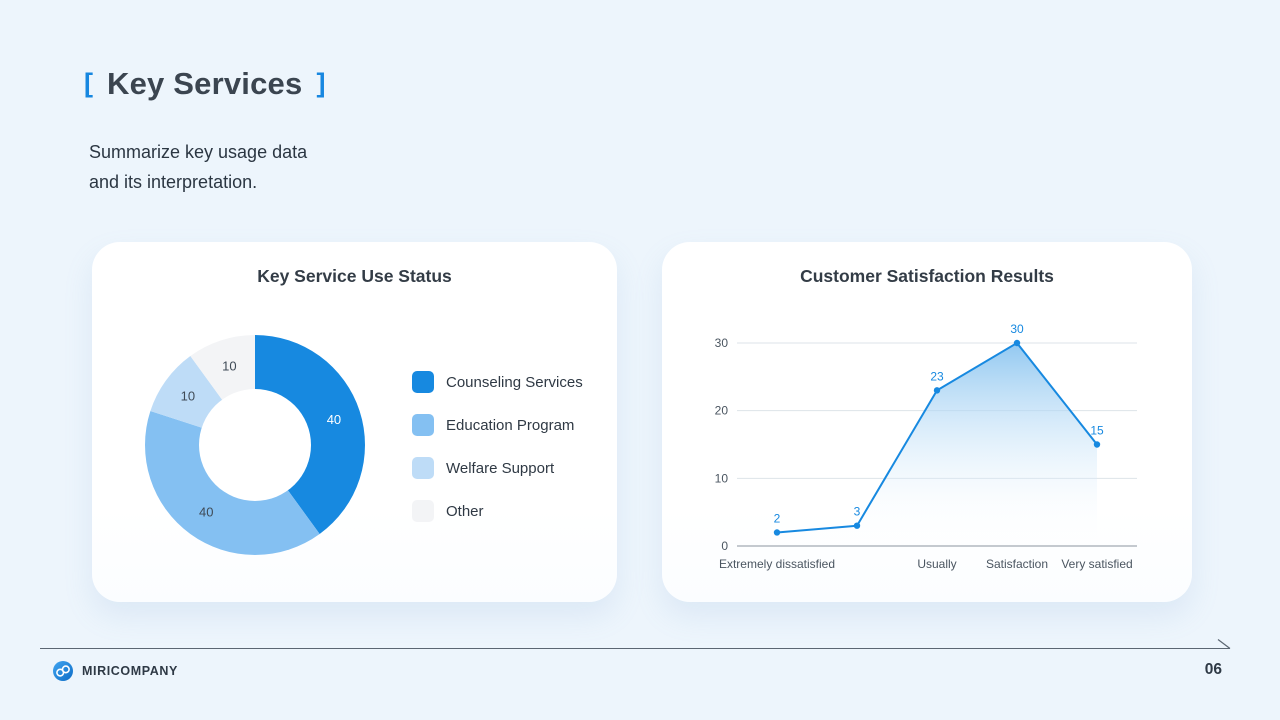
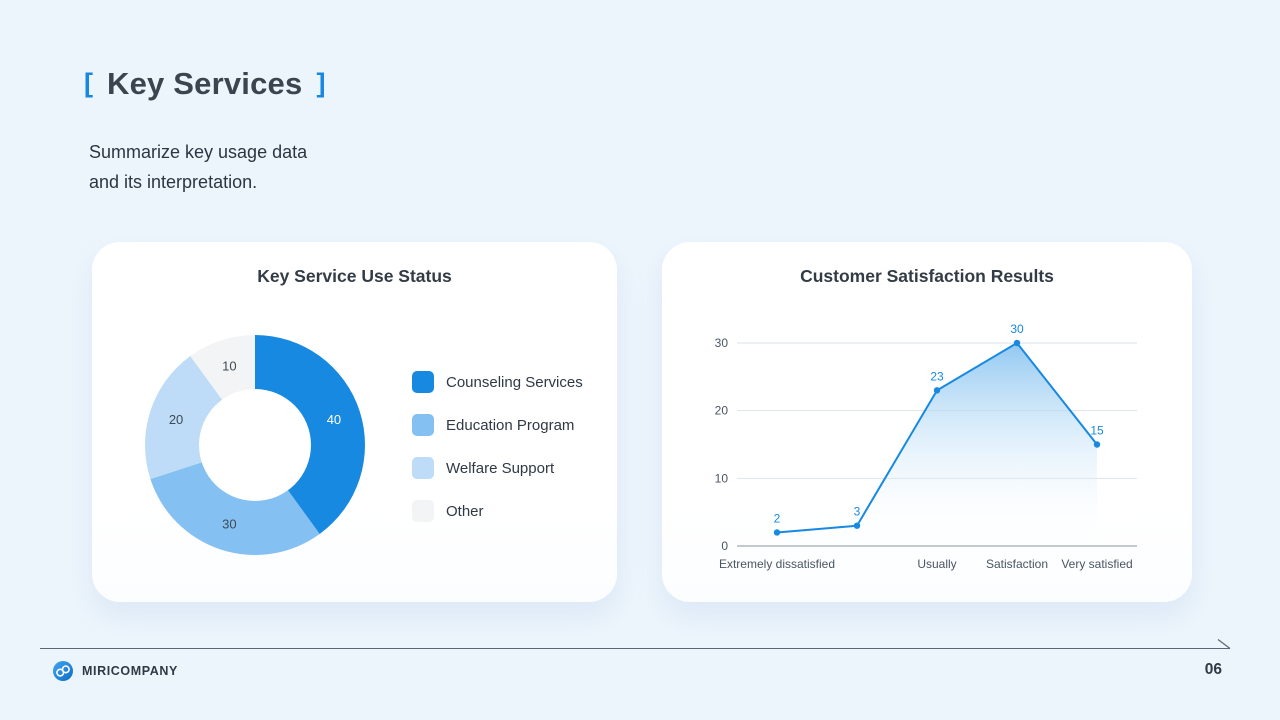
Key Service Use Status/Education Program: 40 -> 30
Key Service Use Status/Welfare Support: 10 -> 20
